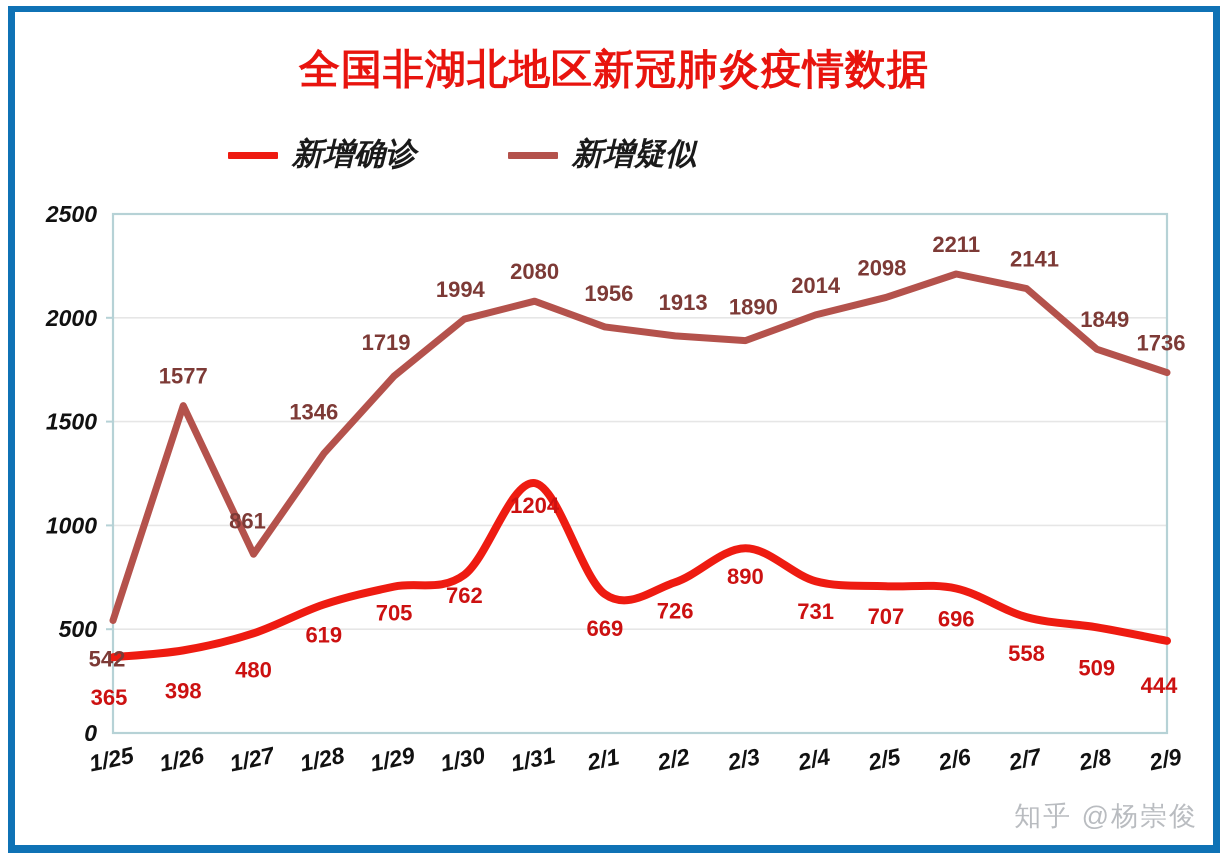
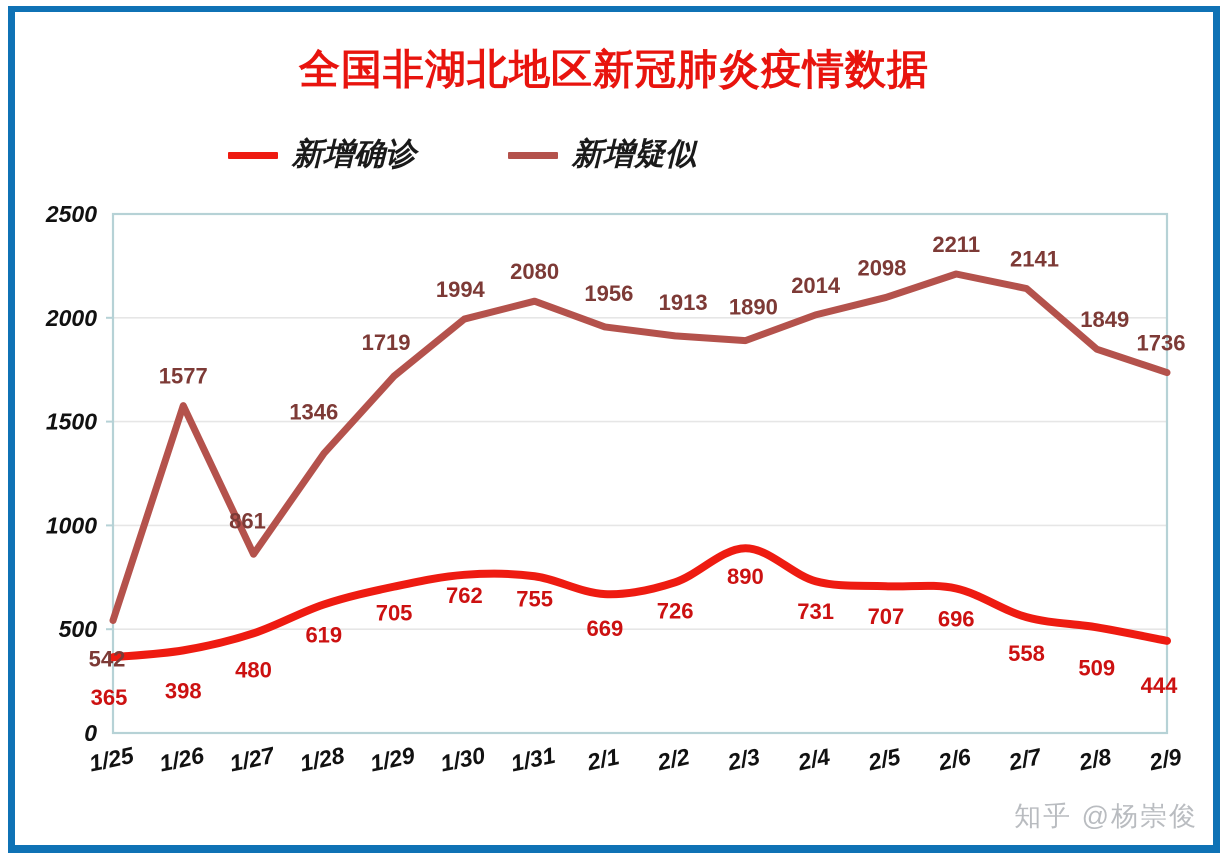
新增确诊/1/31: 1204 -> 755
